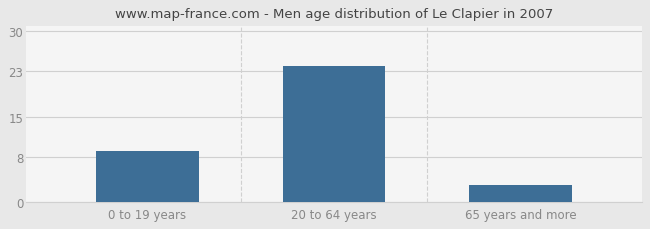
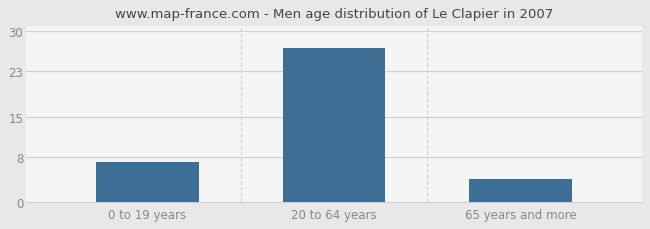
0 to 19 years: 9 -> 7
20 to 64 years: 24 -> 27
65 years and more: 3 -> 4
